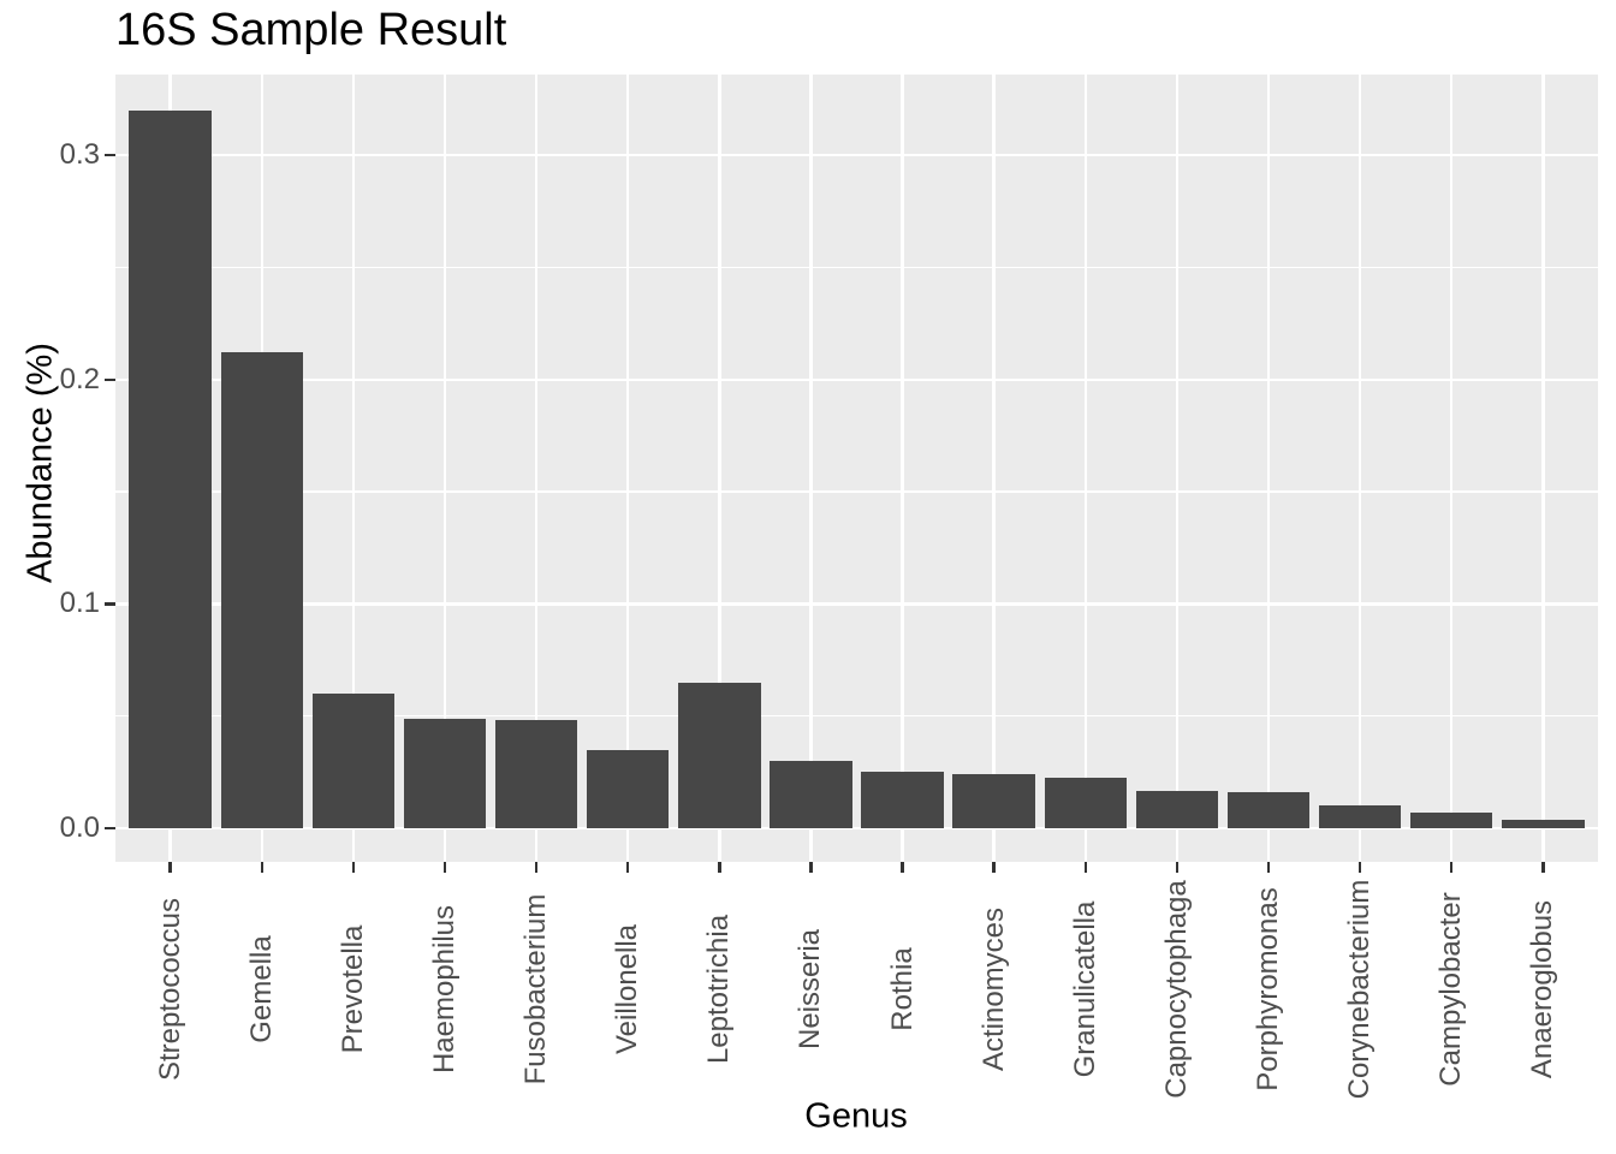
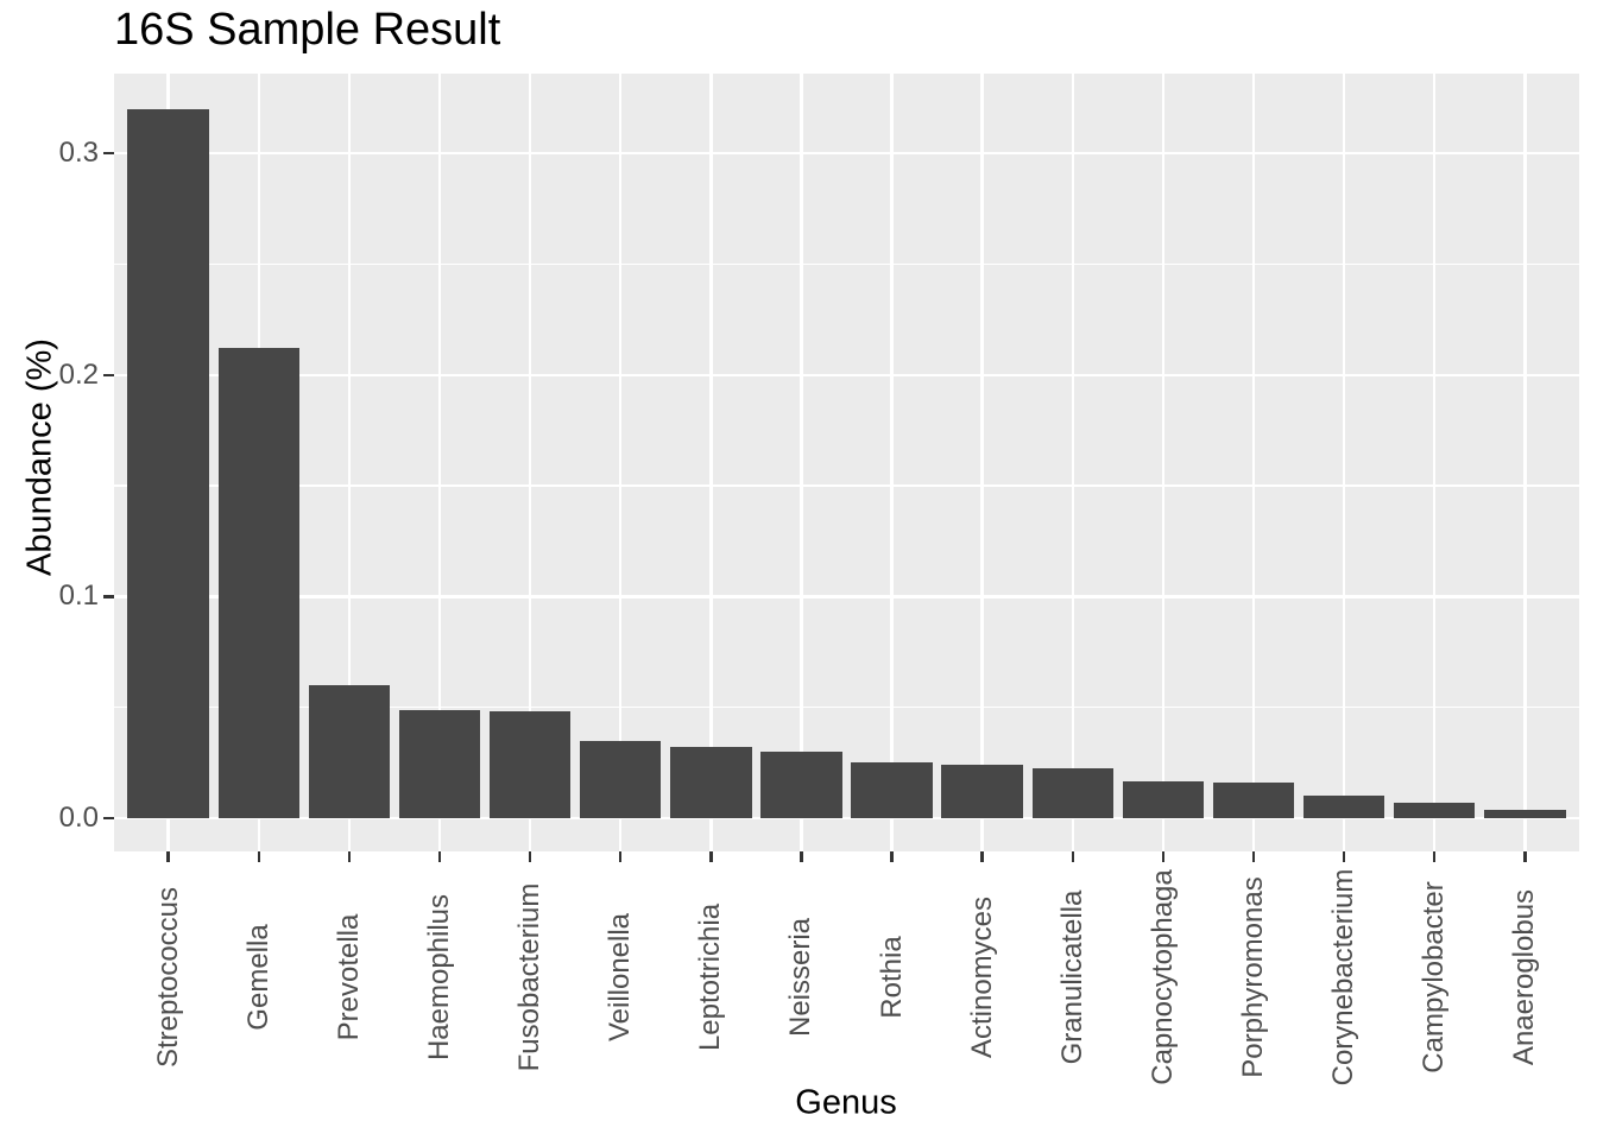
Leptotrichia: 0.065 -> 0.032
